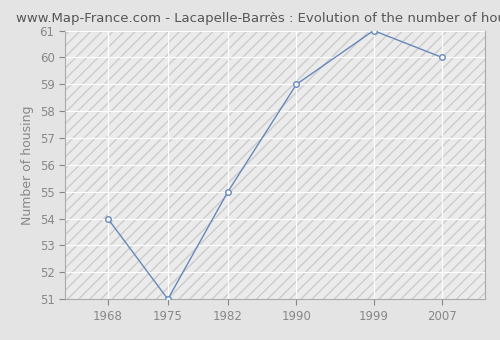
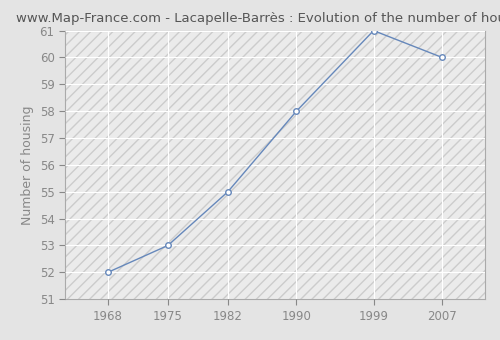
1968: 54 -> 52
1975: 51 -> 53
1990: 59 -> 58
